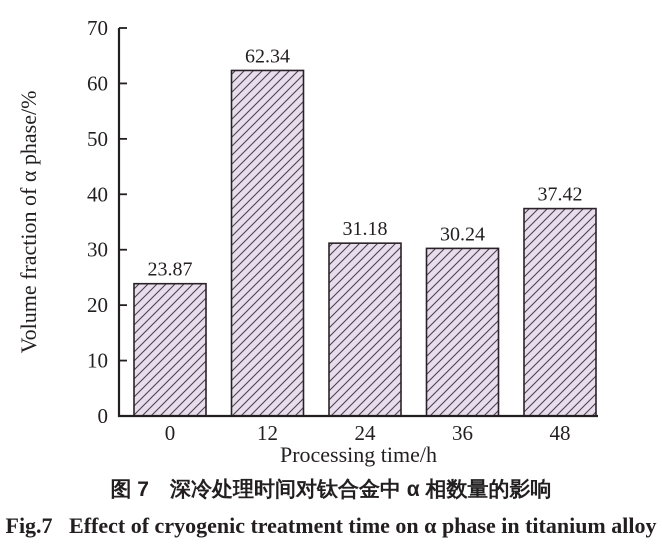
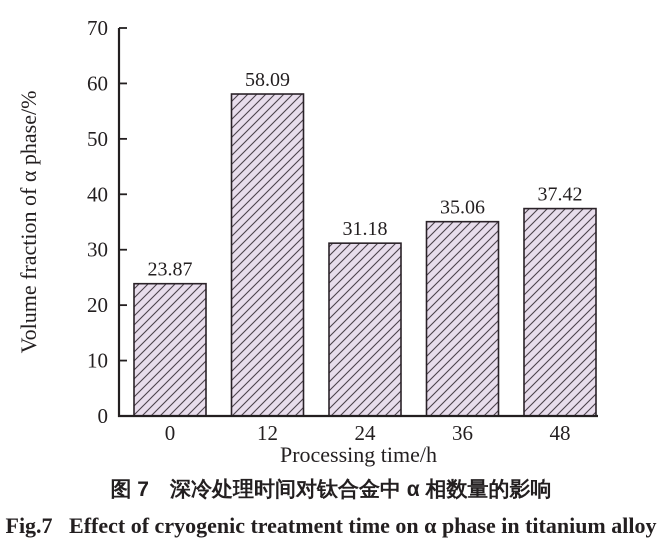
12: 62.34 -> 58.09
36: 30.24 -> 35.06
